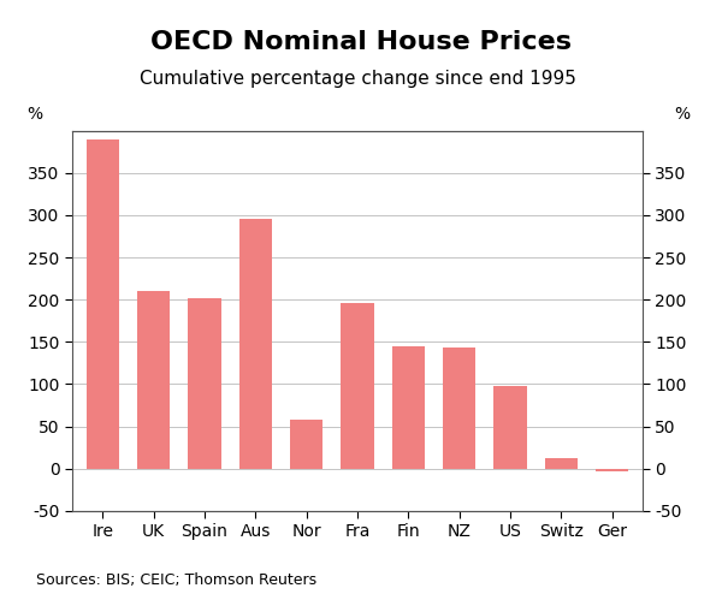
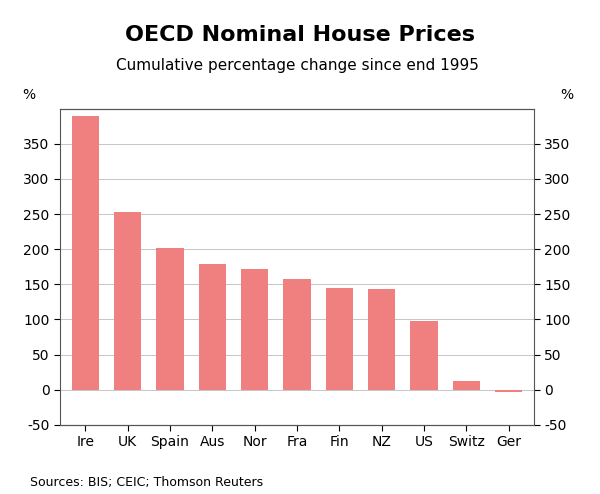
UK: 210 -> 253
Aus: 296 -> 179
Nor: 58 -> 172
Fra: 196 -> 158
